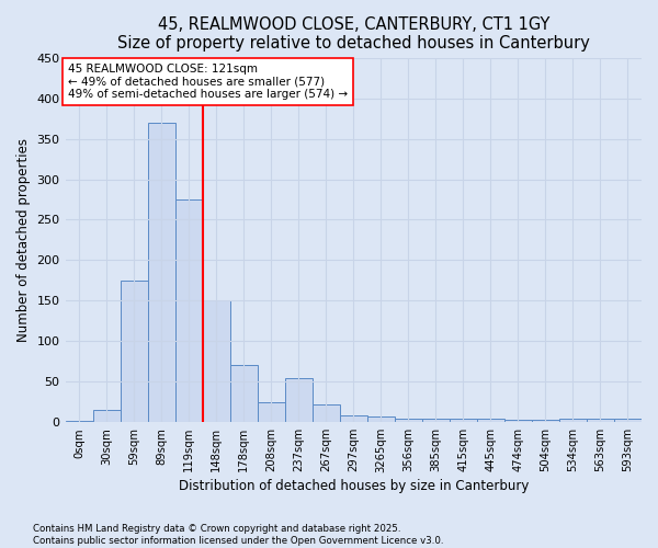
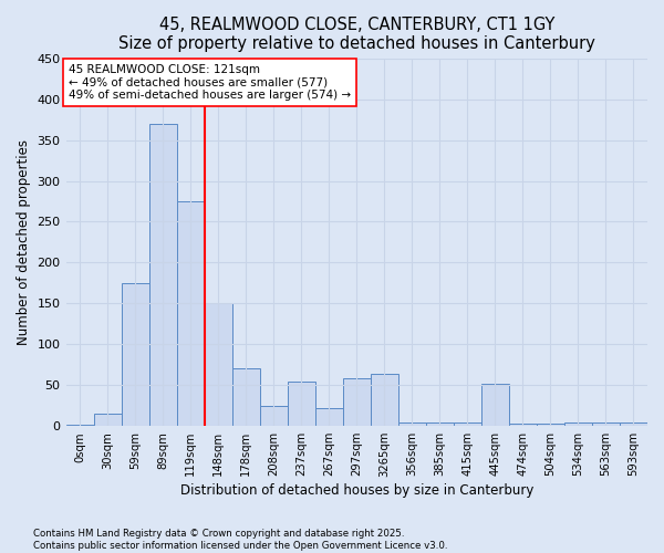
297sqm: 8 -> 58
3265qm: 7 -> 64
445sqm: 5 -> 52
